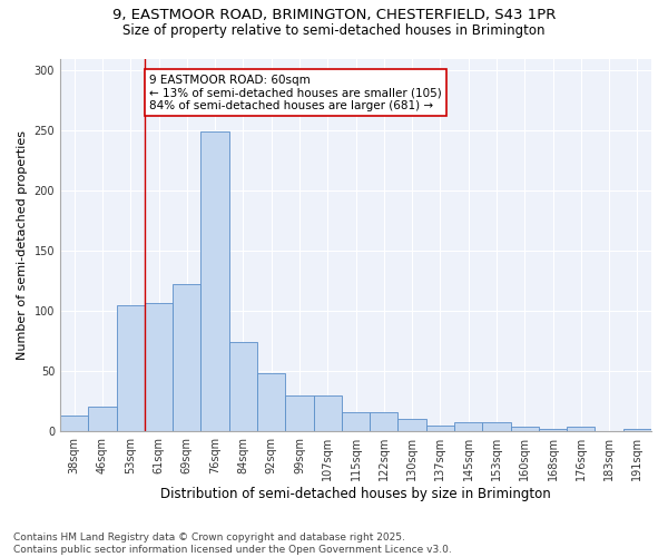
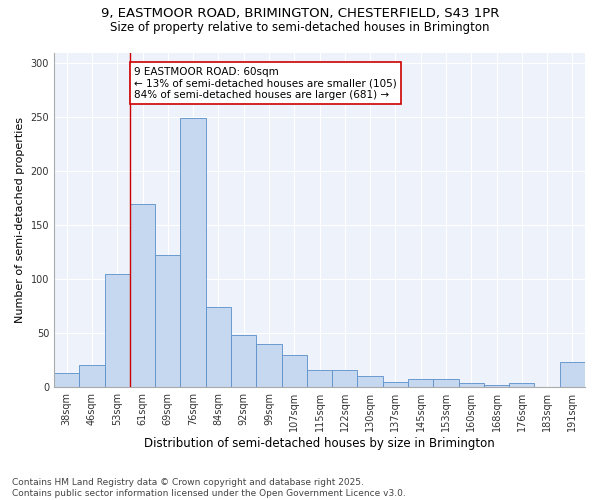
61sqm: 107 -> 170
99sqm: 30 -> 40
191sqm: 2 -> 23
